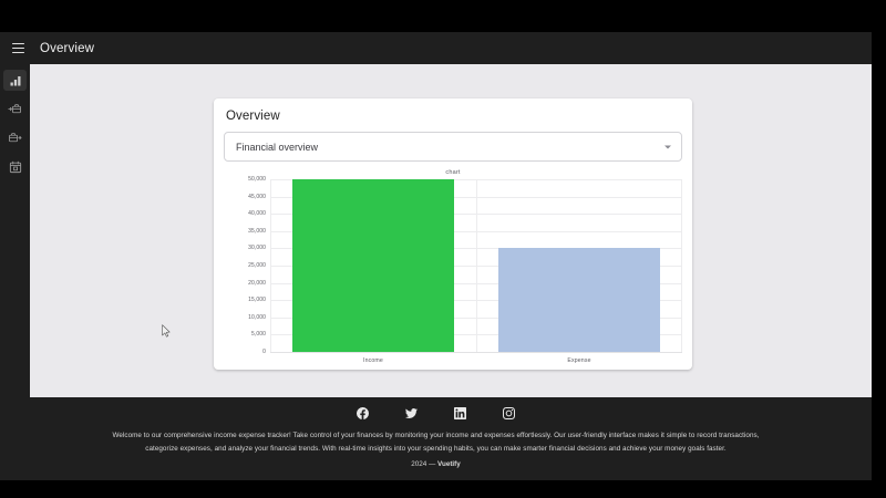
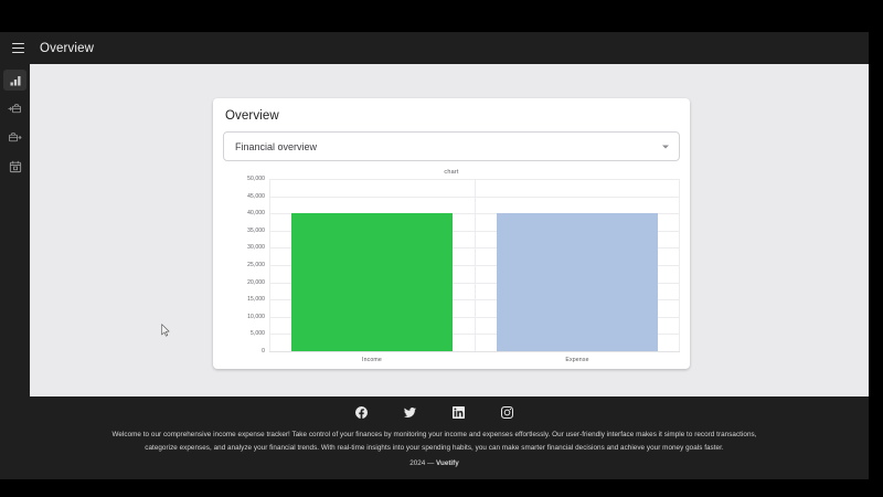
Income: 50000 -> 40000
Expense: 30000 -> 40000
